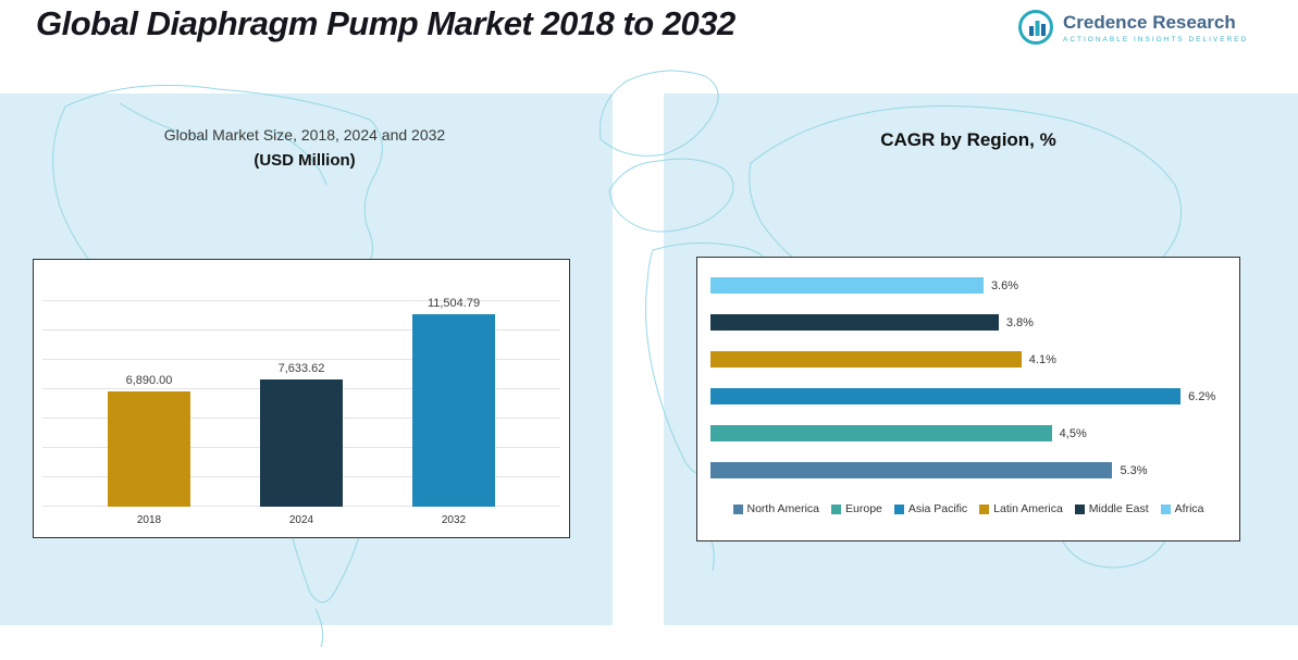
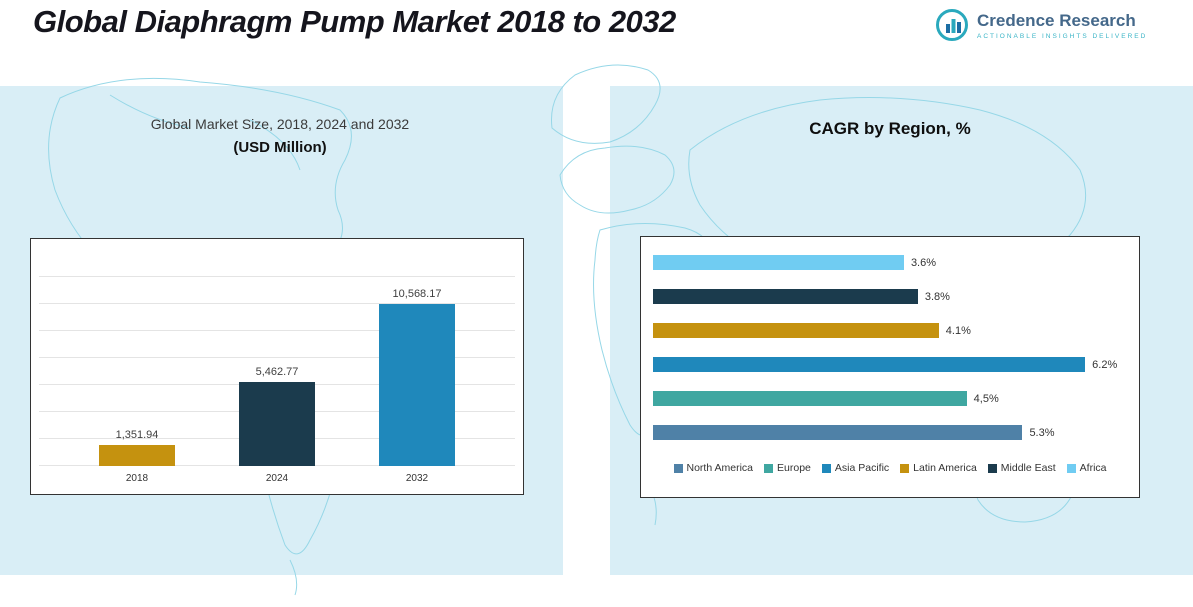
Global Market Size, 2018, 2024 and 2032/2018: 6,890.00 -> 1,351.94
Global Market Size, 2018, 2024 and 2032/2024: 7,633.62 -> 5,462.77
Global Market Size, 2018, 2024 and 2032/2032: 11,504.79 -> 10,568.17
